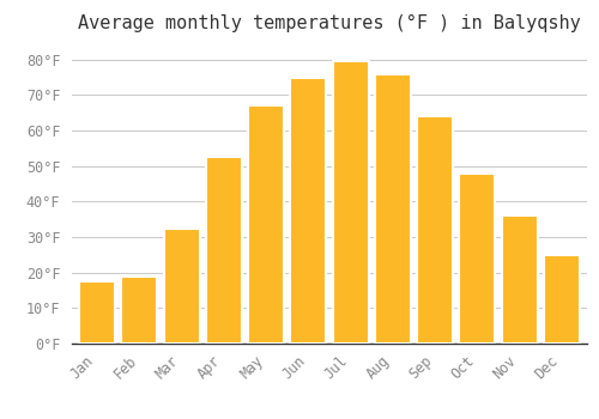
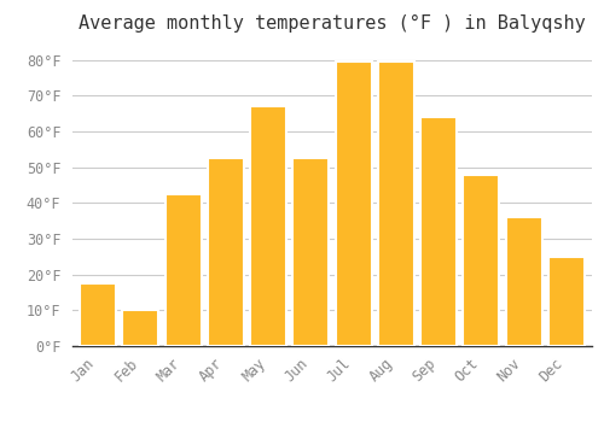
Feb: 19.0°F -> 10.0°F
Mar: 32.5°F -> 42.5°F
Jun: 75.0°F -> 52.5°F
Aug: 76.0°F -> 79.5°F
